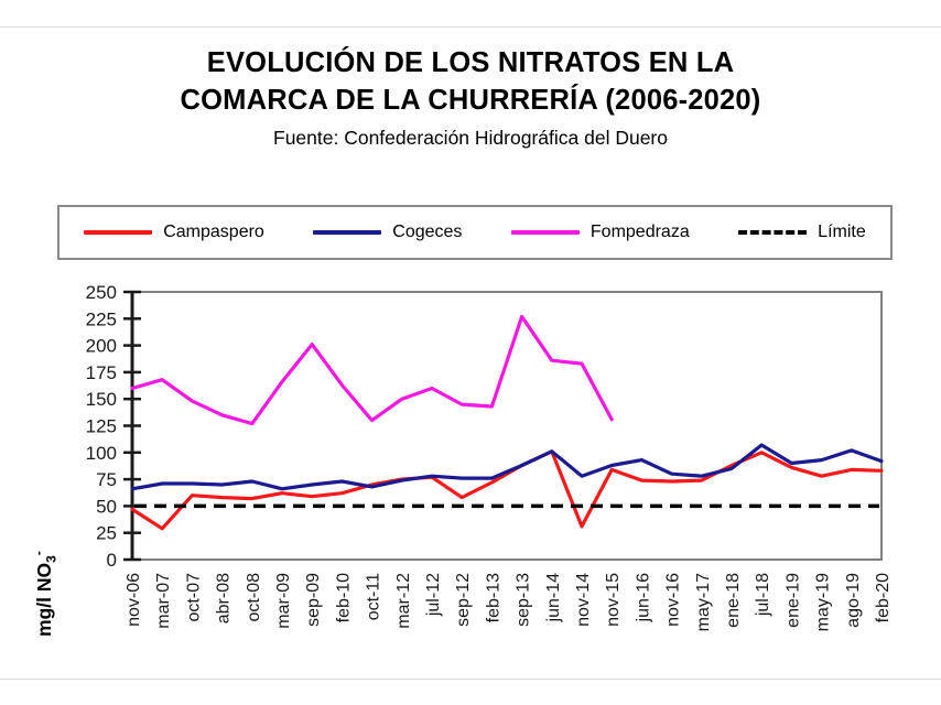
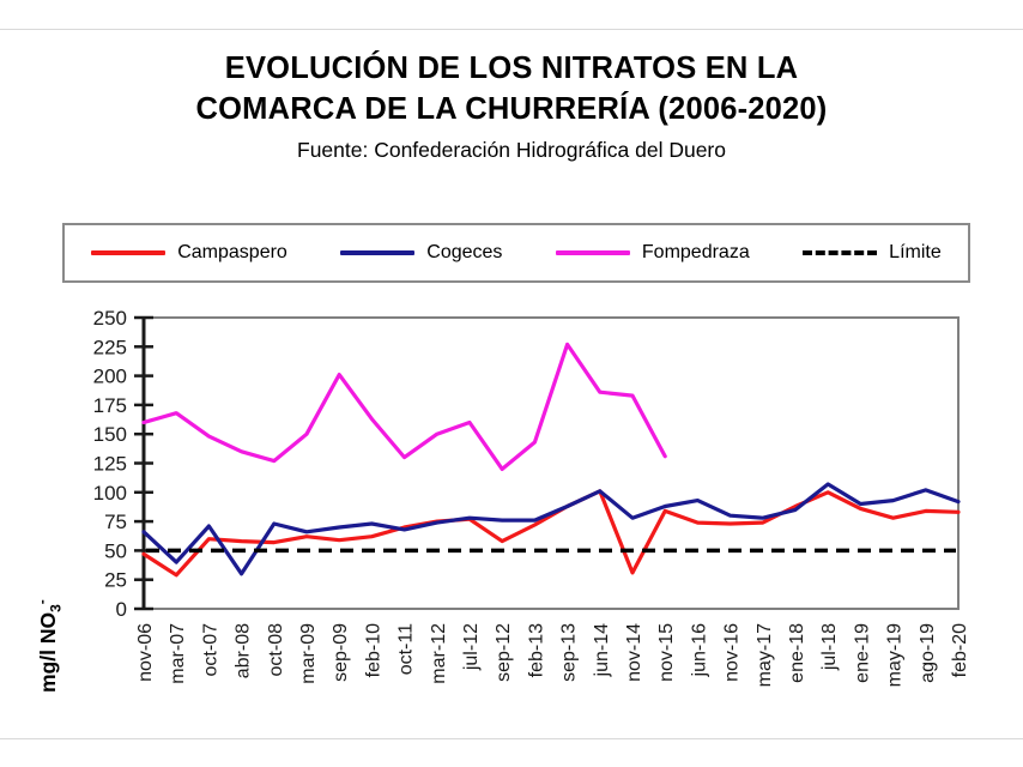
Cogeces/mar-07: 70 -> 40
Cogeces/abr-08: 70 -> 30
Fompedraza/mar-09: 170 -> 150
Fompedraza/sep-12: 140 -> 120
